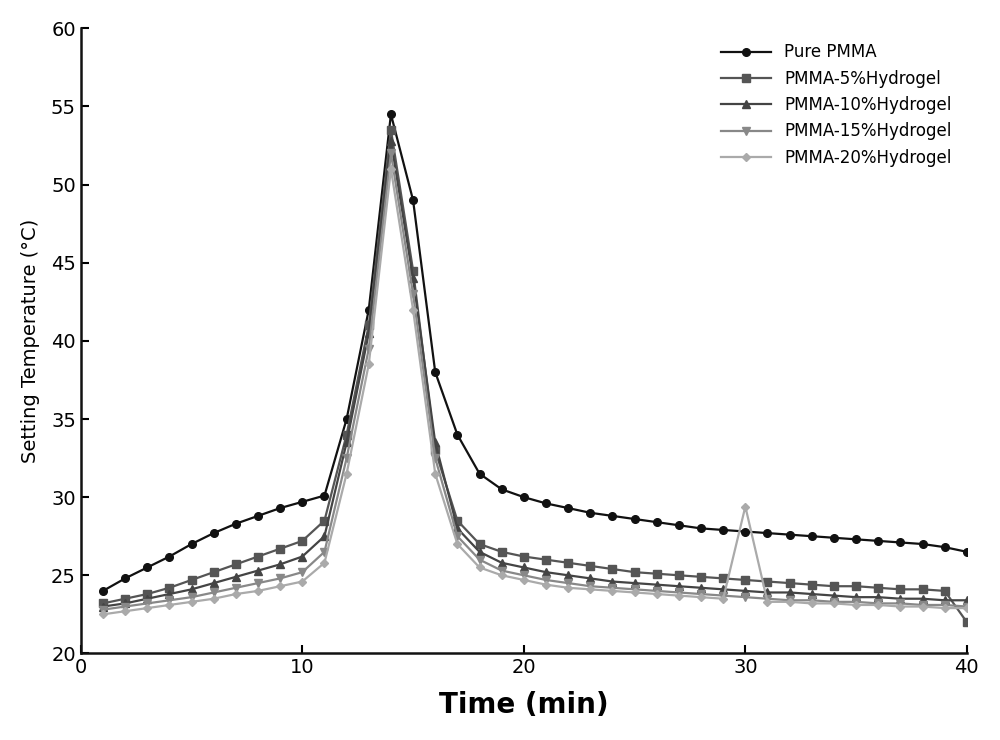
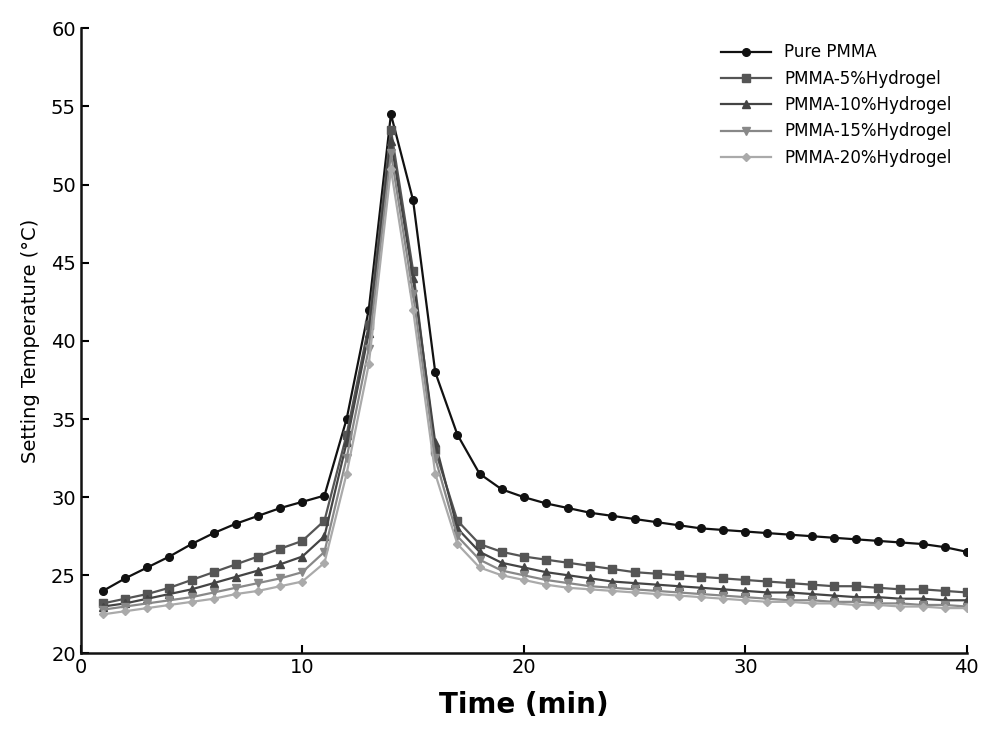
PMMA-20%Hydrogel/30: 29.4 -> 23.4
PMMA-5%Hydrogel/40: 22.0 -> 23.9
